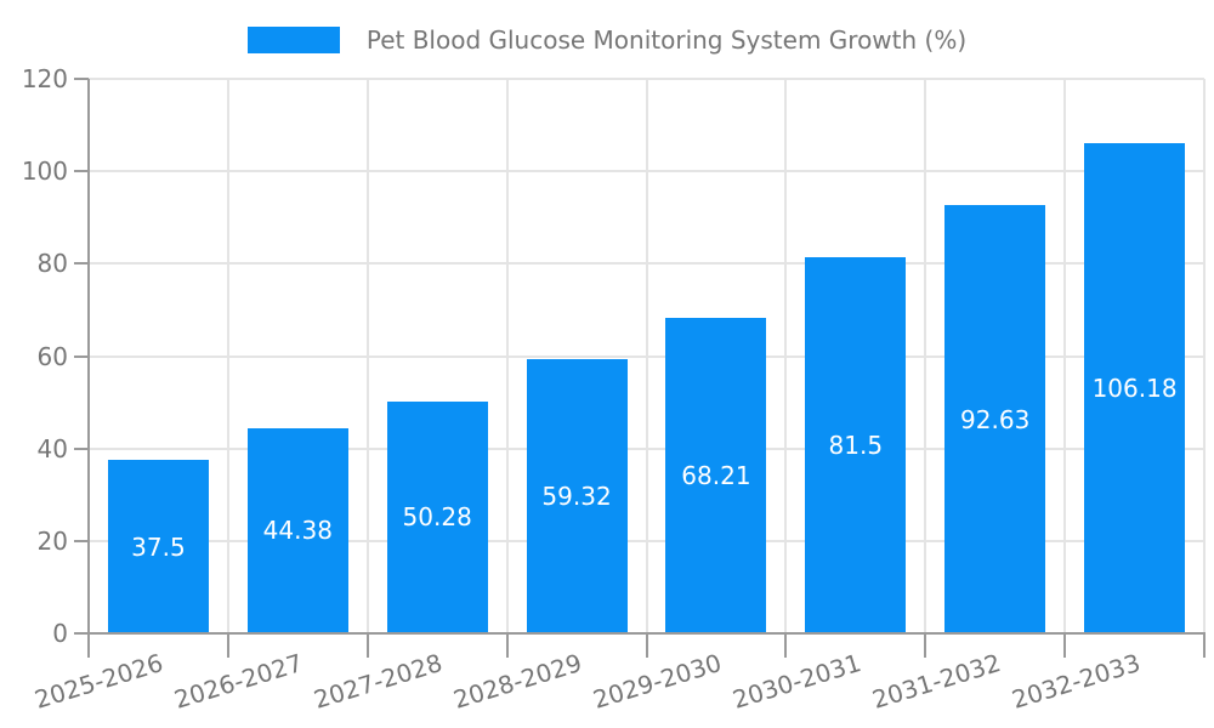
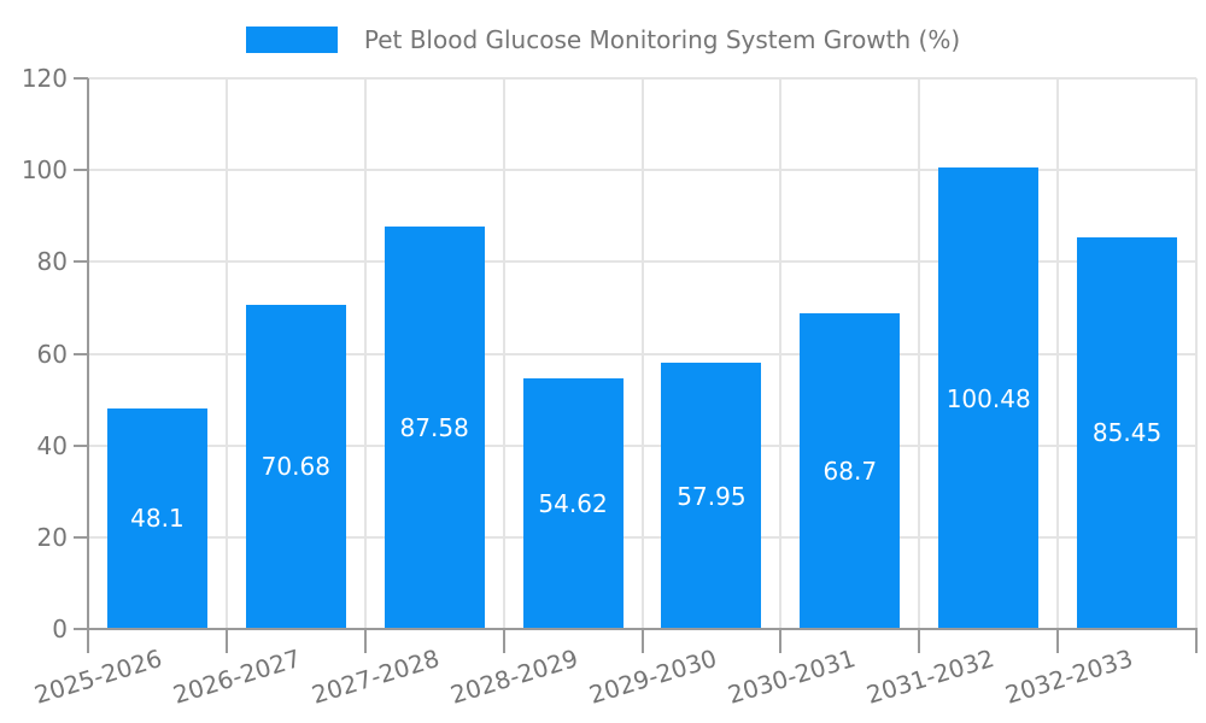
2025-2026: 37.5 -> 48.1
2026-2027: 44.38 -> 70.68
2027-2028: 50.28 -> 87.58
2028-2029: 59.32 -> 54.62
2029-2030: 68.21 -> 57.95
2030-2031: 81.5 -> 68.7
2031-2032: 92.63 -> 100.48
2032-2033: 106.18 -> 85.45
